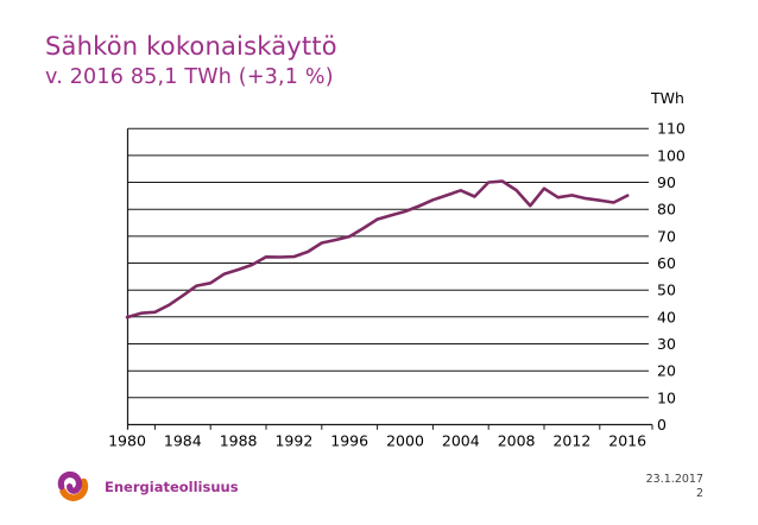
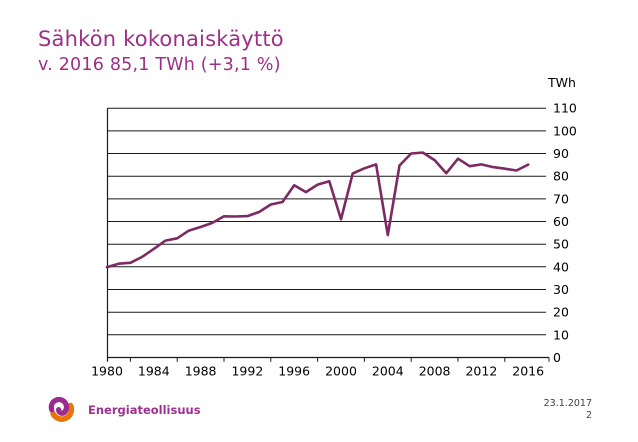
1996: 70 -> 76
2000: 79 -> 61
2004: 87 -> 54
